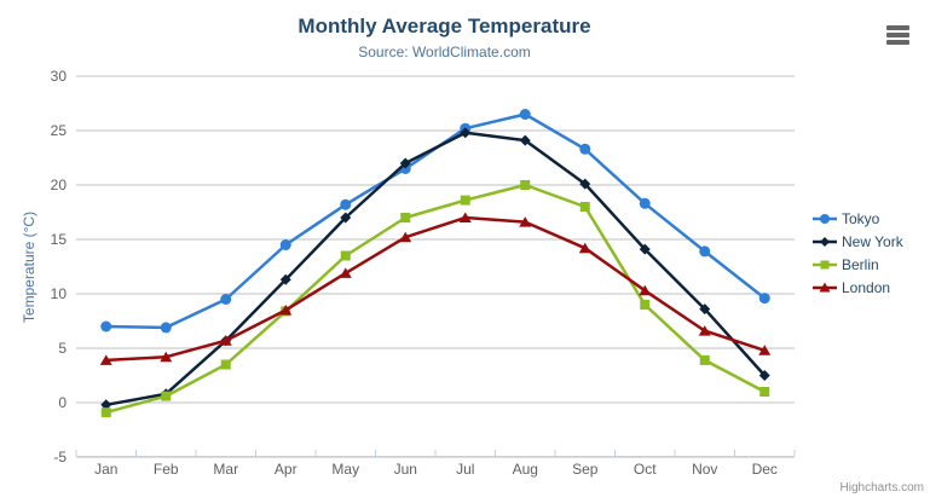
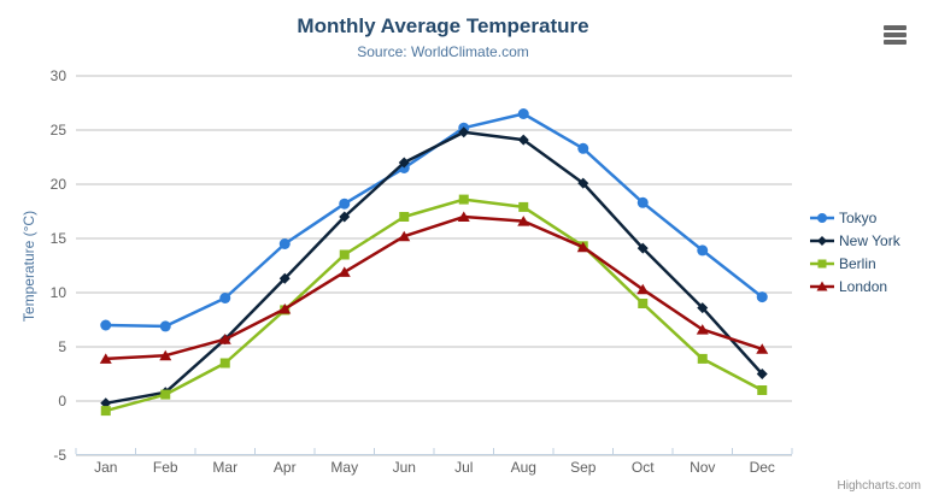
Berlin/Aug: 20 -> 18
Berlin/Sep: 18 -> 14
